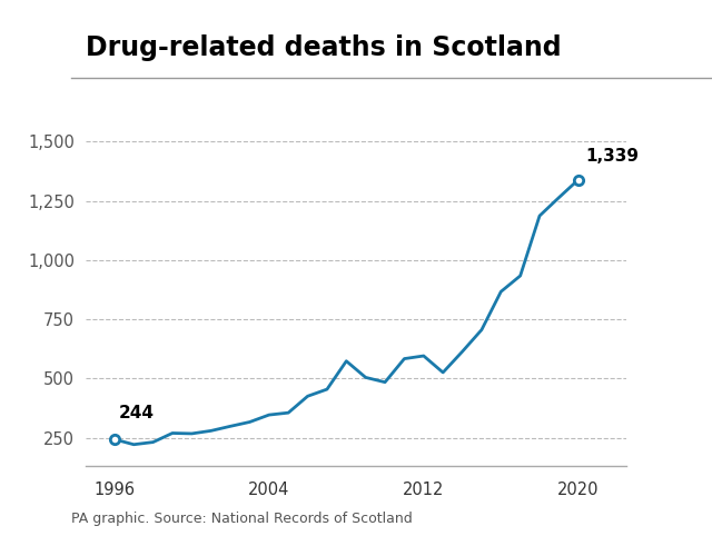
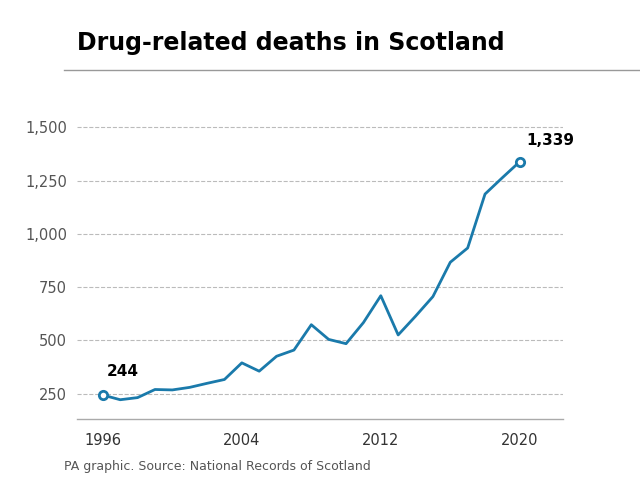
2004: 347 -> 395
2012: 596 -> 710
